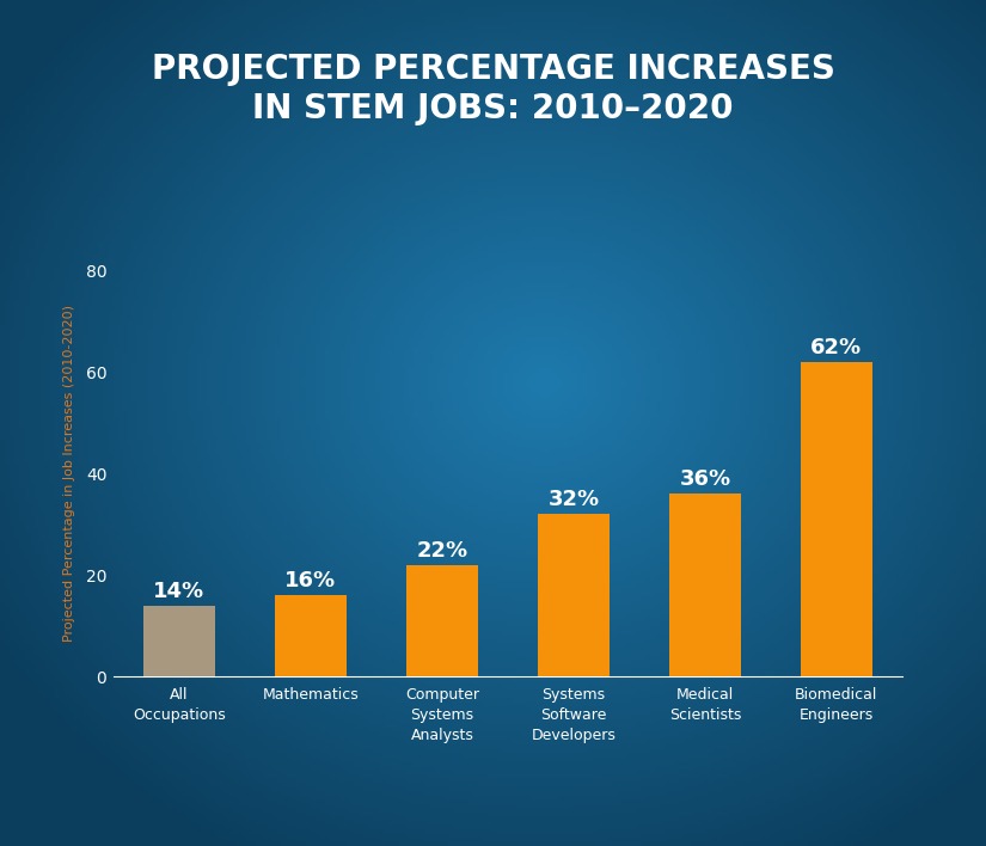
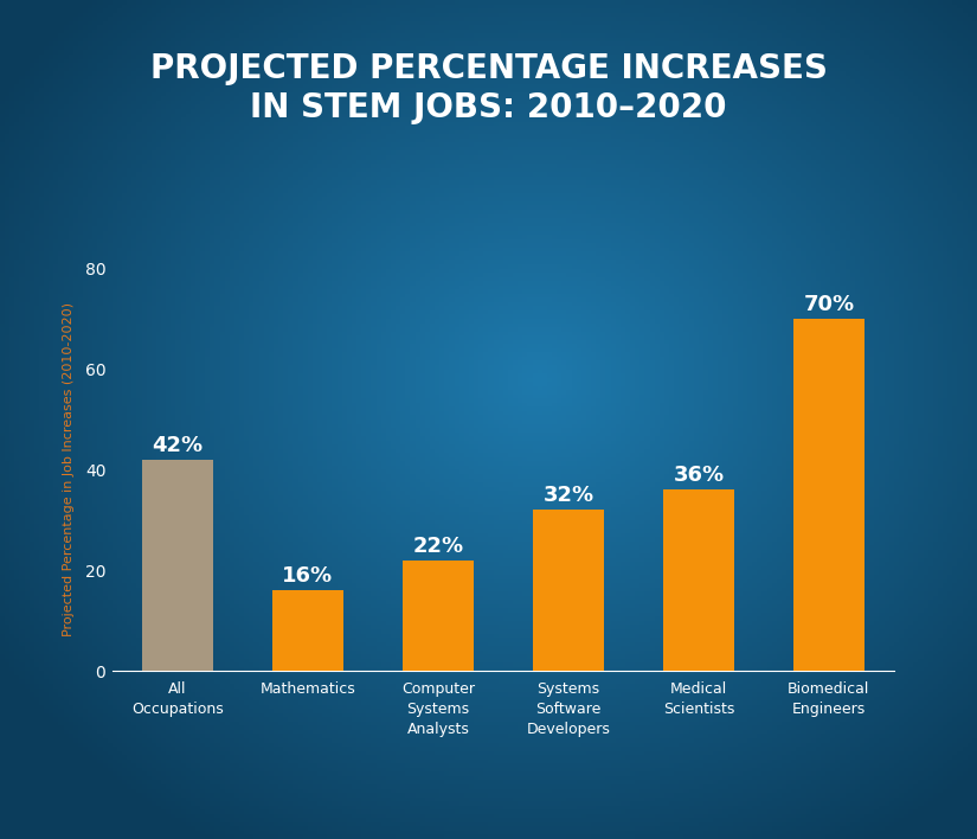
All Occupations: 14% -> 42%
Biomedical Engineers: 62% -> 70%
